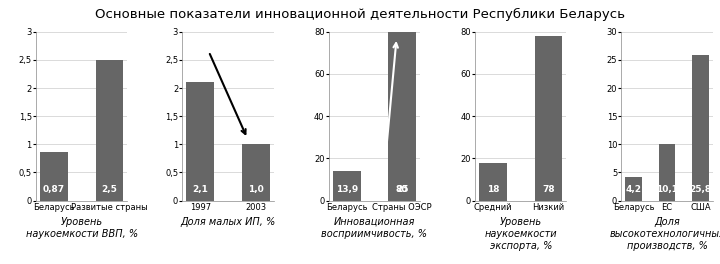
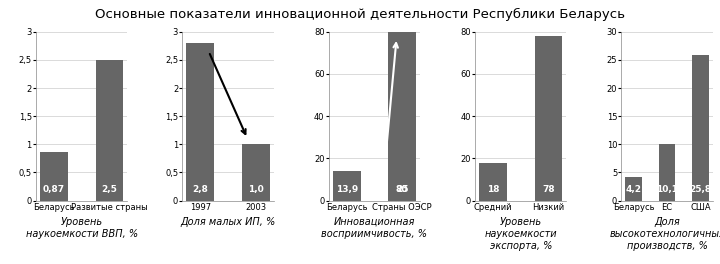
1997: 2,1 -> 2,8
